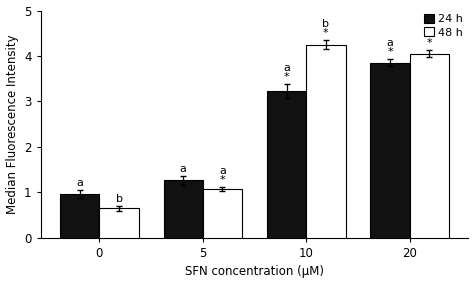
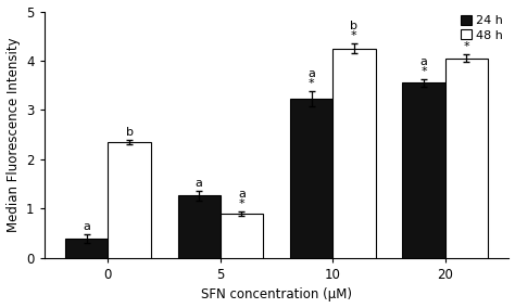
24 h/0: 0.97 -> 0.40
48 h/0: 0.65 -> 2.35
48 h/5: 1.07 -> 0.90
24 h/20: 3.85 -> 3.55
